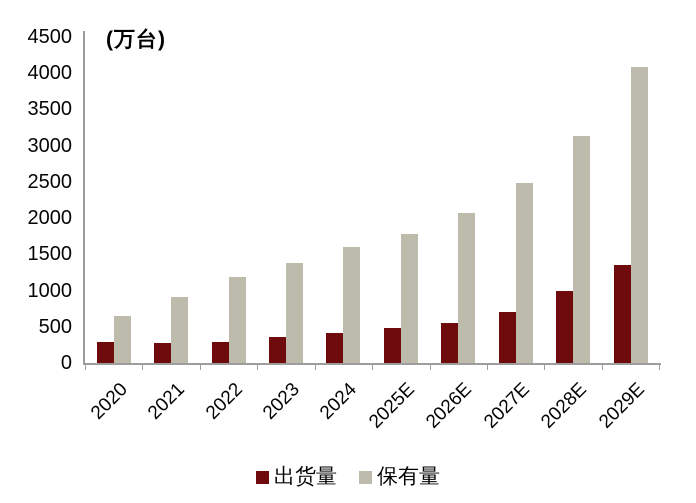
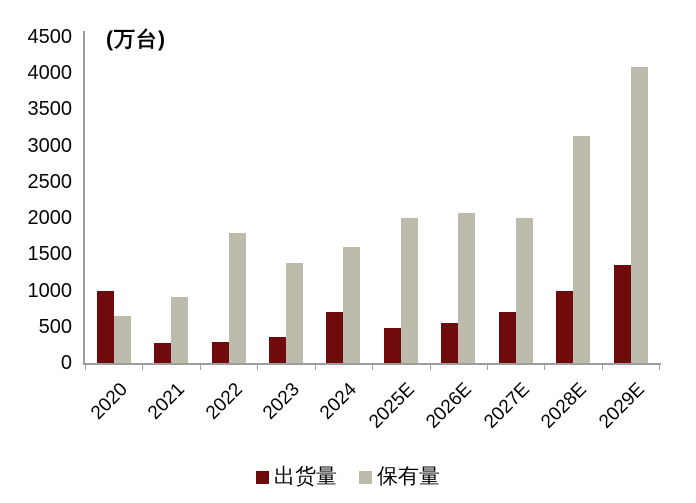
出货量/2020: 300 -> 1000
保有量/2022: 1200 -> 1800
出货量/2024: 400 -> 700
保有量/2025E: 1800 -> 2000
保有量/2027E: 2500 -> 2000
